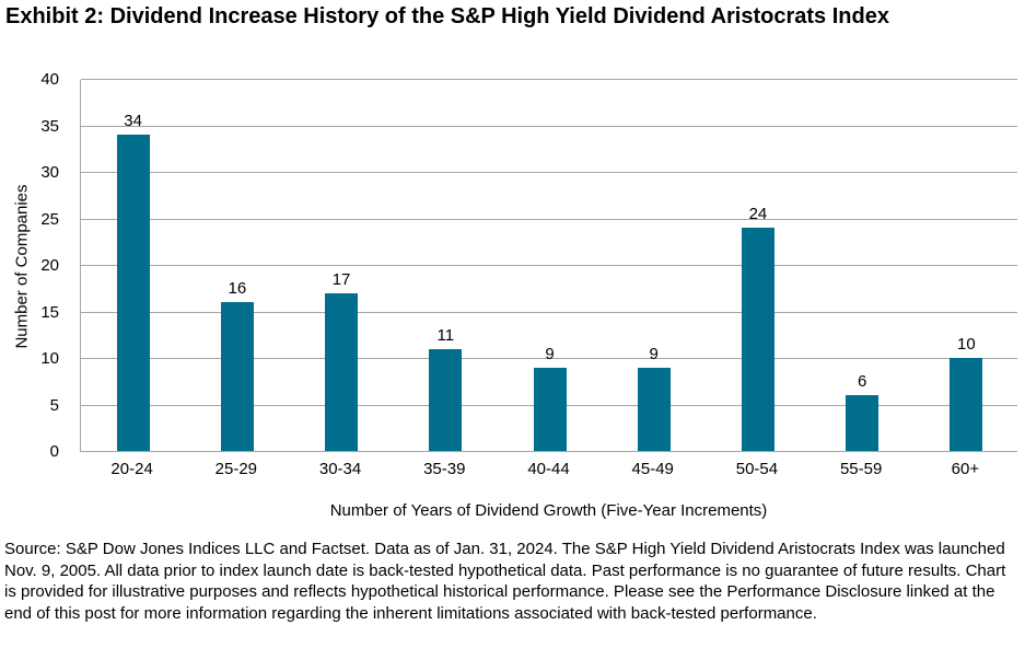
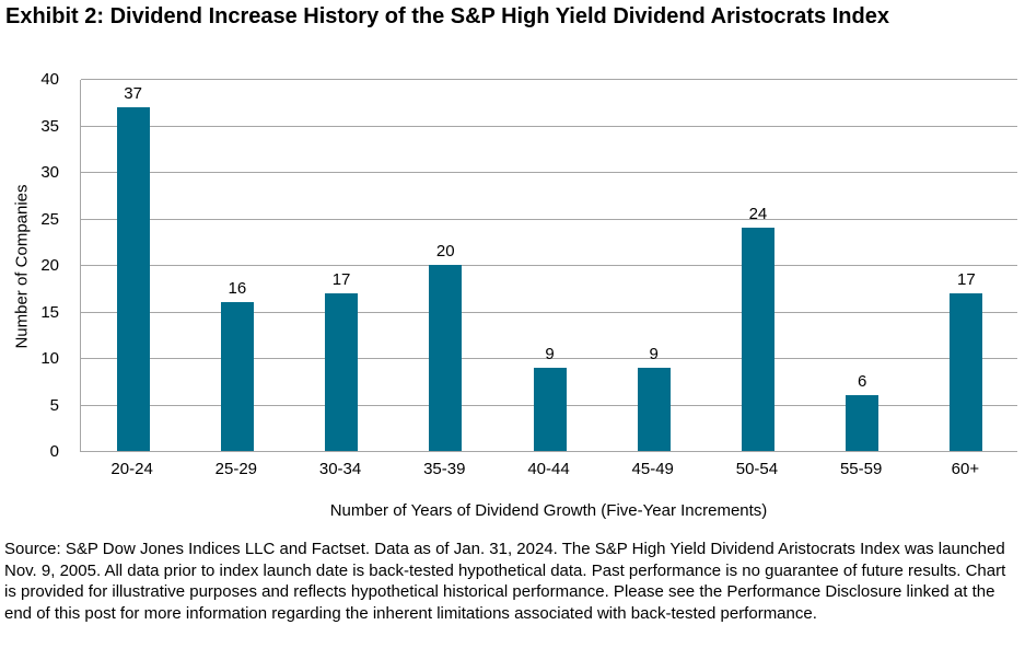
20-24: 34 -> 37
35-39: 11 -> 20
60+: 10 -> 17
